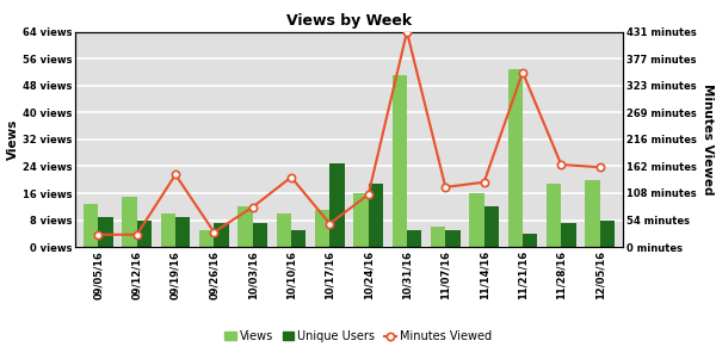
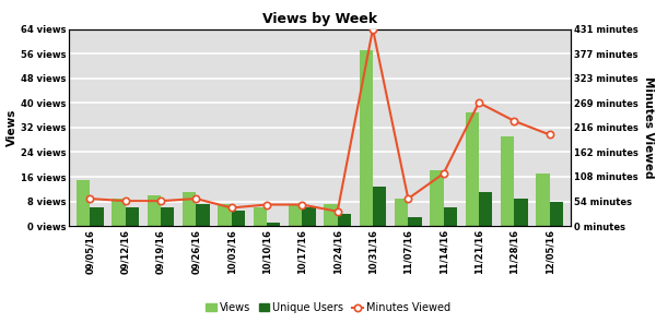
Views/09/05/16: 13 views -> 15 views
Minutes Viewed/09/05/16: 25 minutes -> 60 minutes
Unique Users/09/05/16: 9 views -> 6 views
Views/09/12/16: 15 views -> 9 views
Minutes Viewed/09/12/16: 25 minutes -> 55 minutes
Unique Users/09/12/16: 8 views -> 6 views
Minutes Viewed/09/19/16: 145 minutes -> 55 minutes
Unique Users/09/19/16: 9 views -> 6 views
Views/09/26/16: 5 views -> 11 views
Minutes Viewed/09/26/16: 30 minutes -> 60 minutes
Views/10/03/16: 12 views -> 7 views
Minutes Viewed/10/03/16: 80 minutes -> 40 minutes
Unique Users/10/03/16: 7 views -> 5 views
Views/10/10/16: 10 views -> 6 views
Minutes Viewed/10/10/16: 140 minutes -> 47 minutes
Unique Users/10/10/16: 5 views -> 1 views
Views/10/17/16: 11 views -> 7 views
Unique Users/10/17/16: 25 views -> 6 views
Views/10/24/16: 16 views -> 7 views
Minutes Viewed/10/24/16: 105 minutes -> 32 minutes
Unique Users/10/24/16: 19 views -> 4 views
Views/10/31/16: 51 views -> 57 views
Unique Users/10/31/16: 5 views -> 13 views
Views/11/07/16: 6 views -> 9 views
Minutes Viewed/11/07/16: 120 minutes -> 60 minutes
Unique Users/11/07/16: 5 views -> 3 views
Views/11/14/16: 16 views -> 18 views
Minutes Viewed/11/14/16: 130 minutes -> 115 minutes
Unique Users/11/14/16: 12 views -> 6 views
Views/11/21/16: 53 views -> 37 views
Minutes Viewed/11/21/16: 350 minutes -> 270 minutes
Unique Users/11/21/16: 4 views -> 11 views
Views/11/28/16: 19 views -> 29 views
Minutes Viewed/11/28/16: 165 minutes -> 230 minutes
Unique Users/11/28/16: 7 views -> 9 views
Views/12/05/16: 20 views -> 17 views
Minutes Viewed/12/05/16: 160 minutes -> 200 minutes
